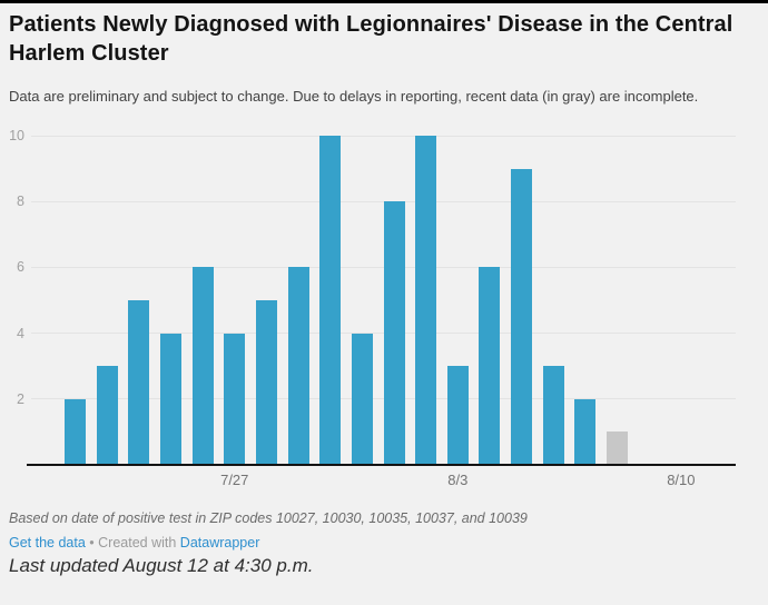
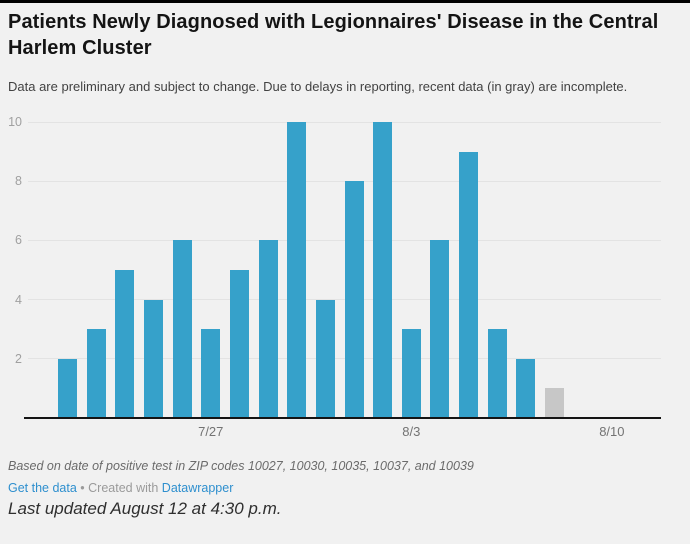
7/27: 4 -> 3
